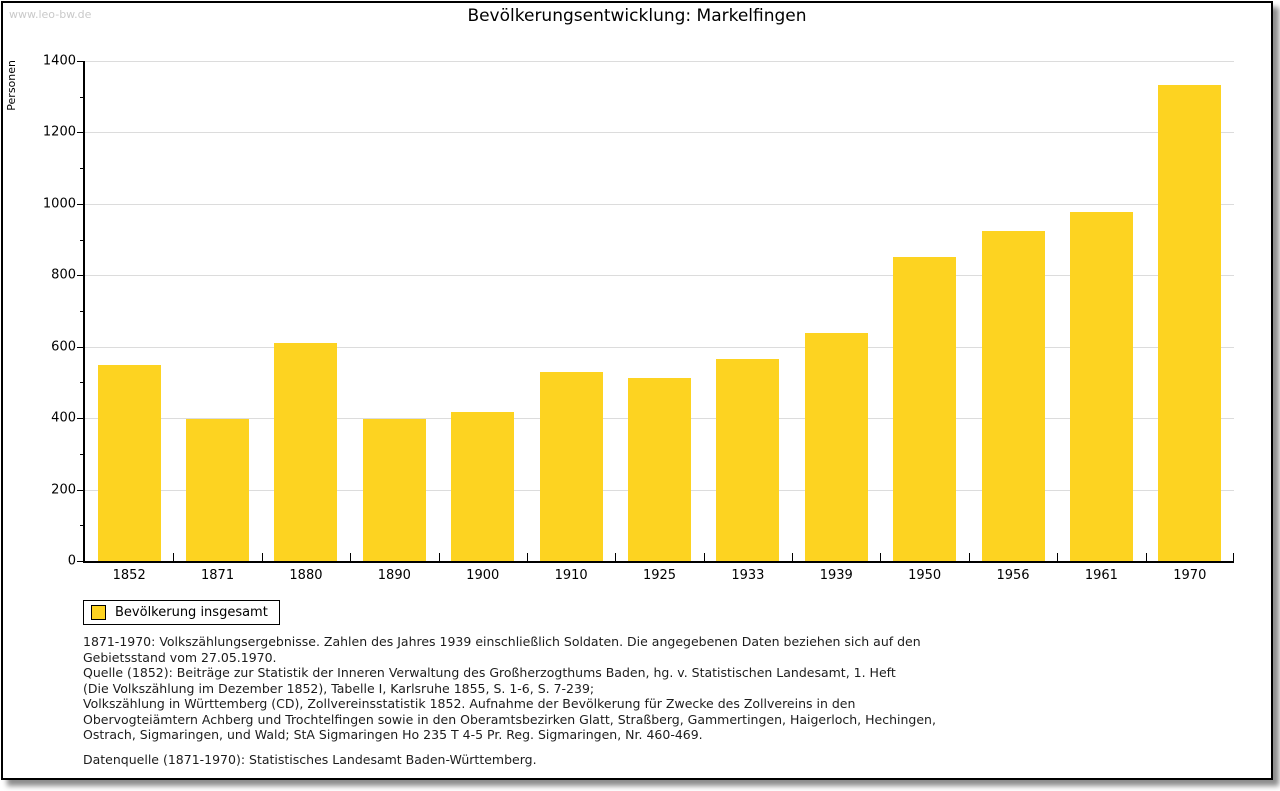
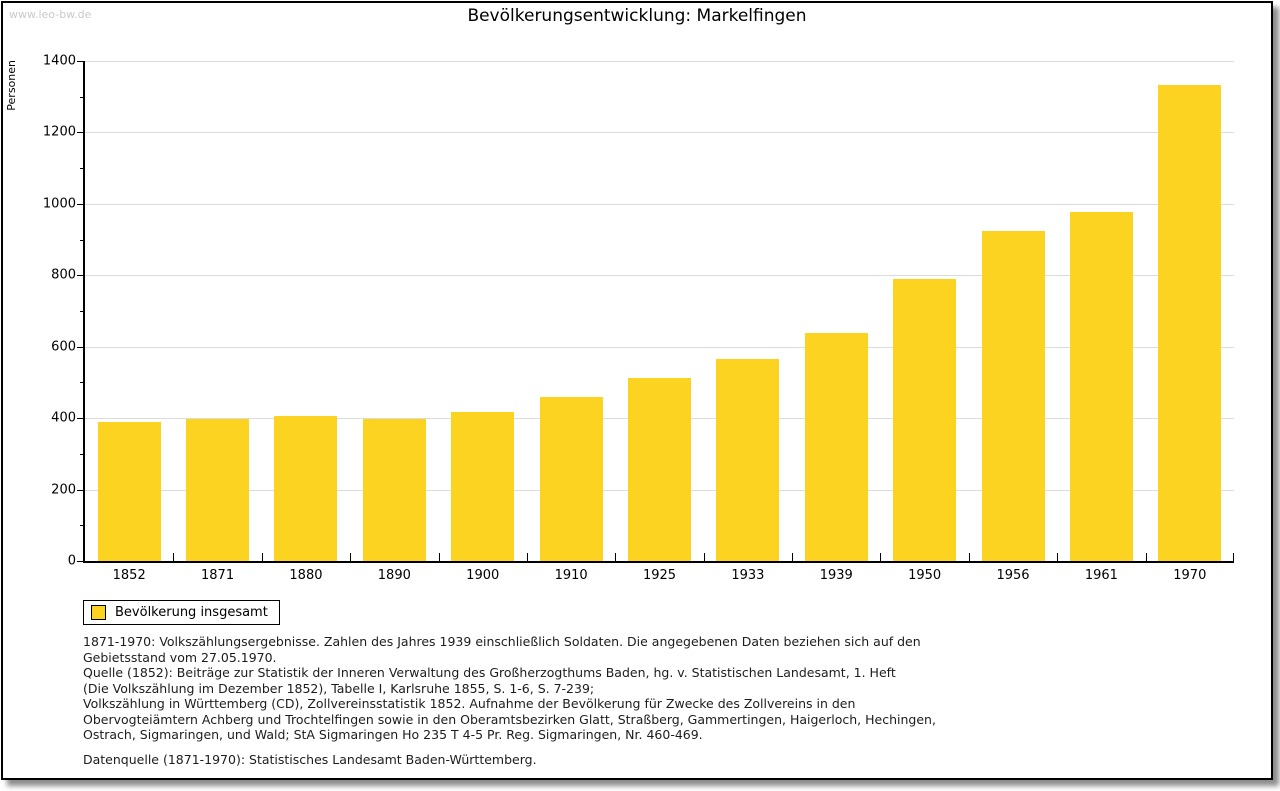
1852: 550 -> 390
1880: 610 -> 410
1910: 530 -> 460
1950: 850 -> 790
